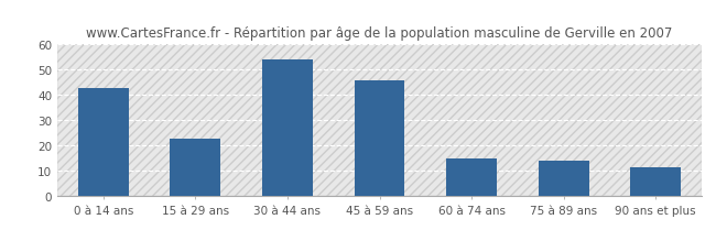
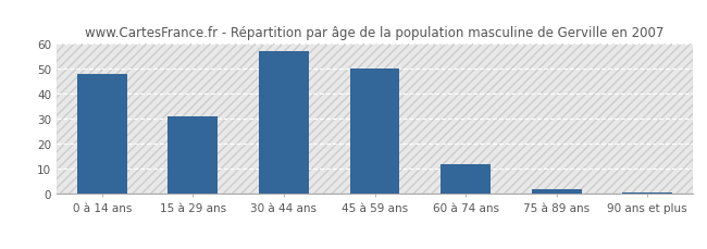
0 à 14 ans: 43.0 -> 48.0
15 à 29 ans: 23.0 -> 31.0
30 à 44 ans: 54.0 -> 57.0
45 à 59 ans: 46.0 -> 50.0
60 à 74 ans: 15.0 -> 12.0
75 à 89 ans: 14.0 -> 2.0
90 ans et plus: 11.5 -> 0.5
